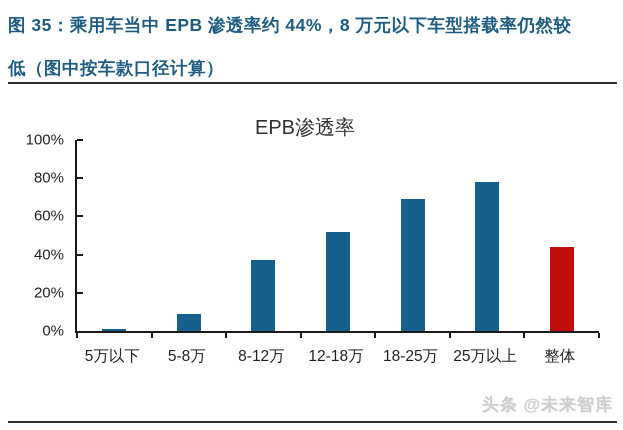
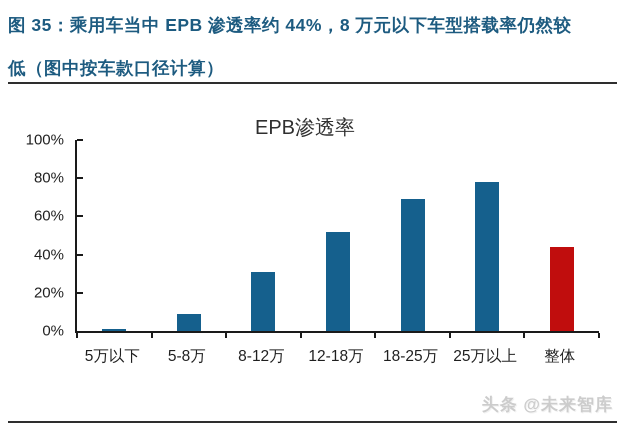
8-12万: 37% -> 31%
